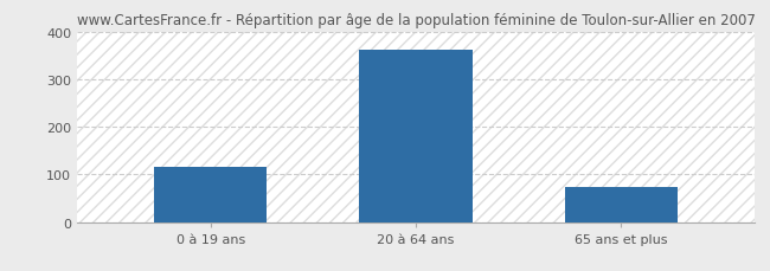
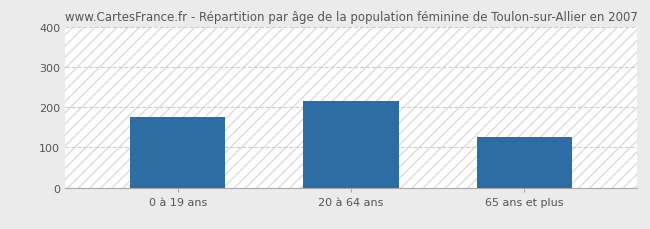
0 à 19 ans: 116 -> 175
20 à 64 ans: 362 -> 215
65 ans et plus: 73 -> 125
